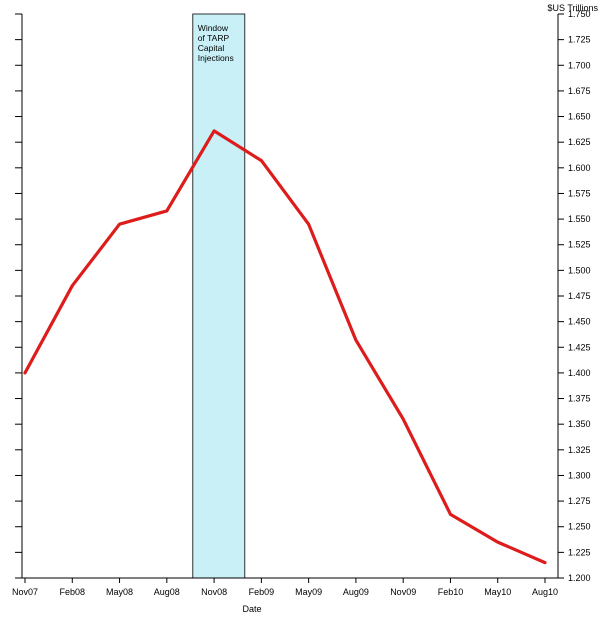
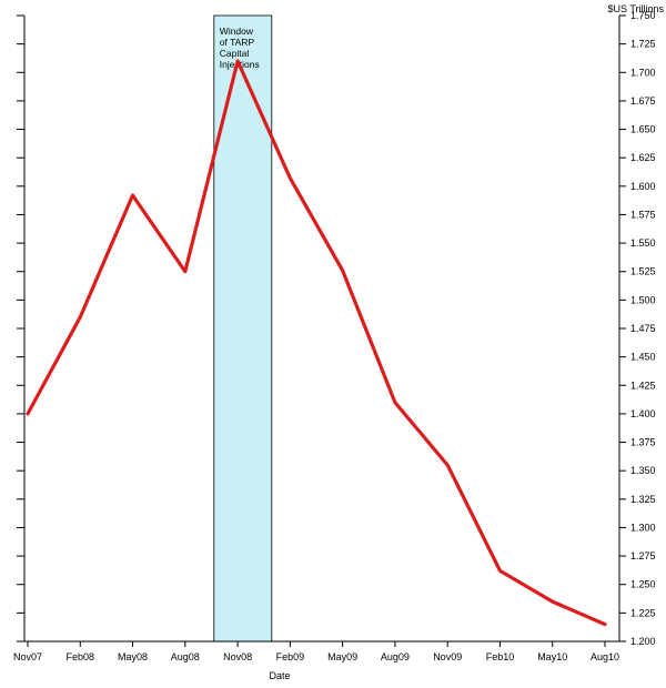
May08: 1.545 -> 1.592
Aug08: 1.558 -> 1.525
Nov08: 1.636 -> 1.710
May09: 1.545 -> 1.526
Aug09: 1.432 -> 1.410
